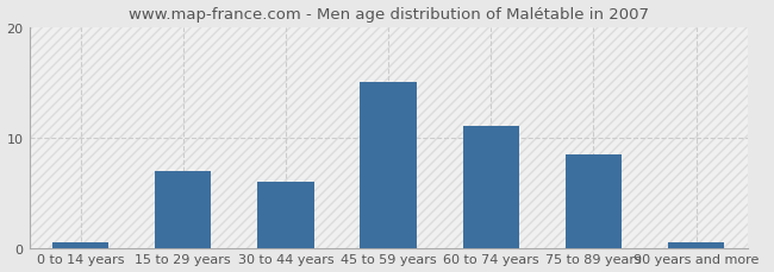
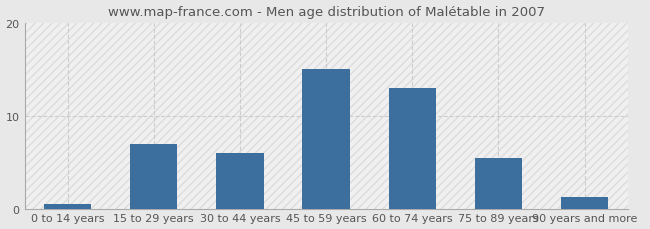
60 to 74 years: 11.0 -> 13.0
75 to 89 years: 8.5 -> 5.4
90 years and more: 0.5 -> 1.2
